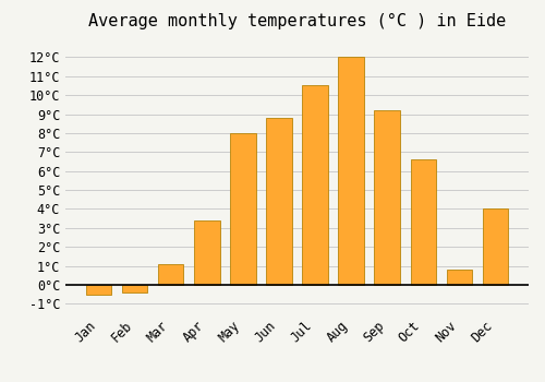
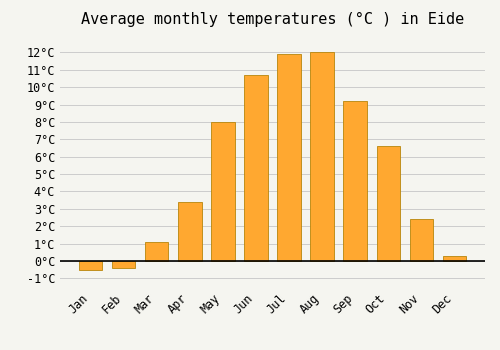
Jun: 8.8°C -> 10.7°C
Jul: 10.5°C -> 11.9°C
Nov: 0.8°C -> 2.4°C
Dec: 4.0°C -> 0.3°C
